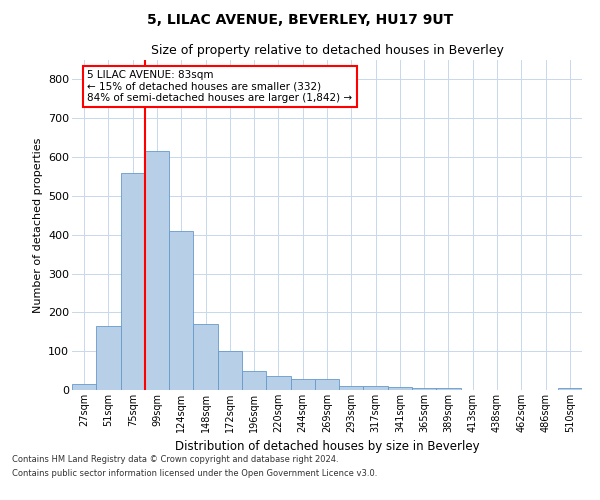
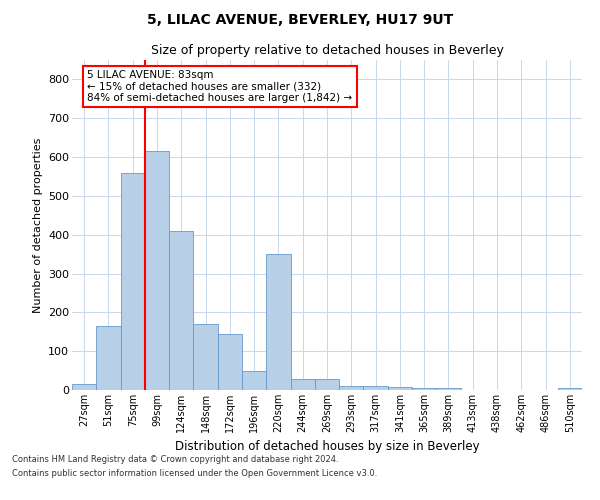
172sqm: 100 -> 145
220sqm: 37 -> 350
